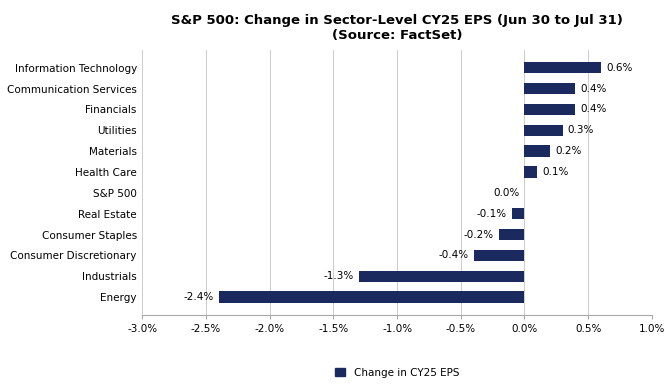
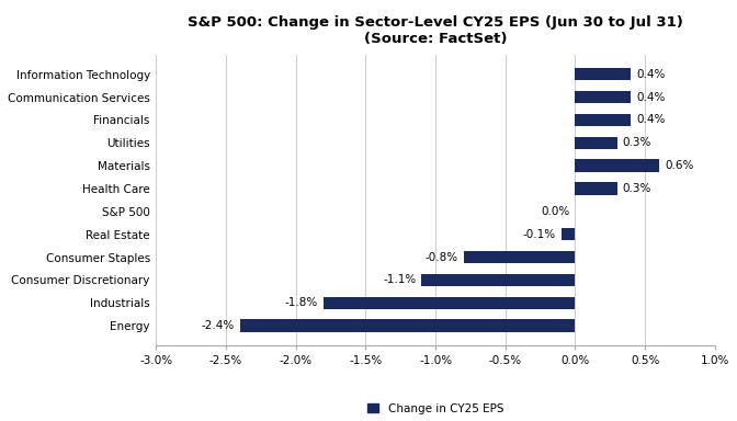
Information Technology: 0.6% -> 0.4%
Materials: 0.2% -> 0.6%
Health Care: 0.1% -> 0.3%
Consumer Staples: -0.2% -> -0.8%
Consumer Discretionary: -0.4% -> -1.1%
Industrials: -1.3% -> -1.8%
